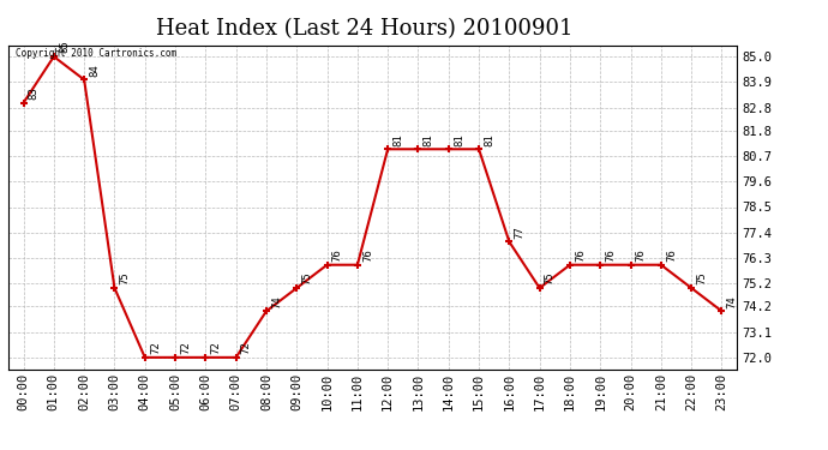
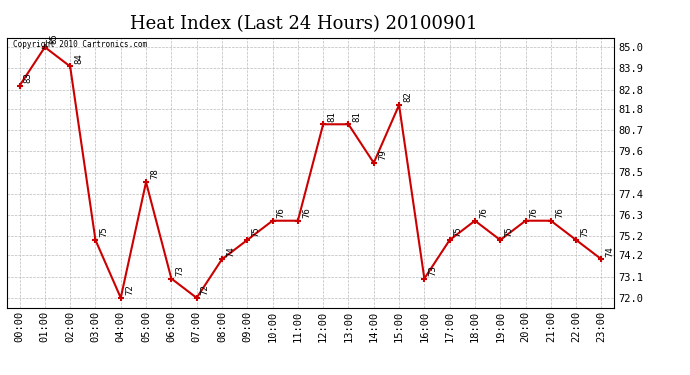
05:00: 72 -> 78
06:00: 72 -> 73
14:00: 81 -> 79
15:00: 81 -> 82
16:00: 77 -> 73
19:00: 76 -> 75
